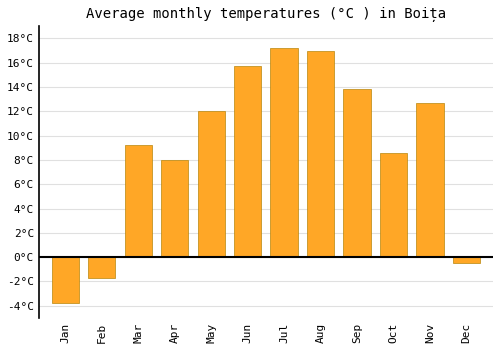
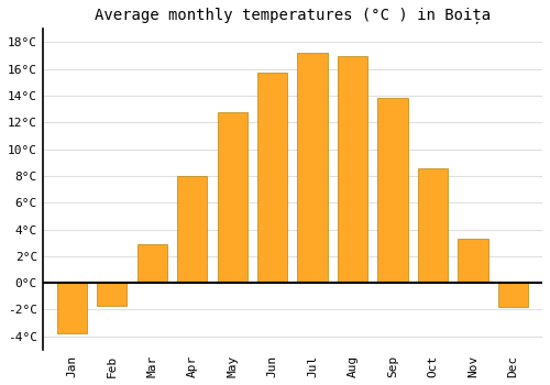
Mar: 9.2°C -> 2.9°C
May: 12.0°C -> 12.8°C
Nov: 12.7°C -> 3.3°C
Dec: -0.5°C -> -1.8°C
